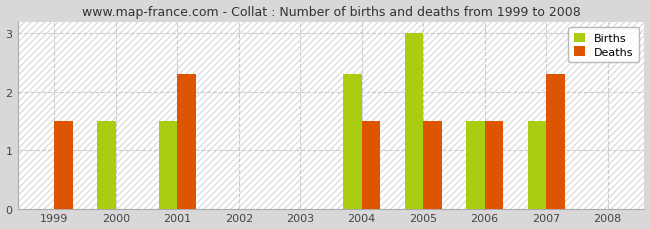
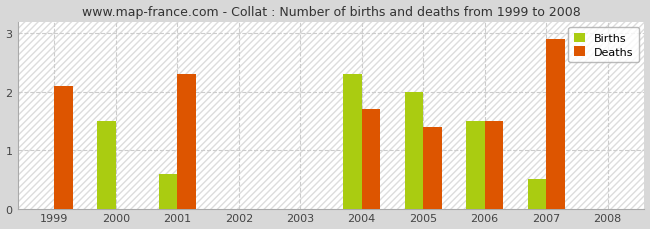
Deaths/1999: 1.5 -> 2.1
Births/2001: 1.5 -> 0.6
Deaths/2004: 1.5 -> 1.7
Births/2005: 3.0 -> 2.0
Deaths/2005: 1.5 -> 1.4
Births/2007: 1.5 -> 0.5
Deaths/2007: 2.3 -> 2.9
